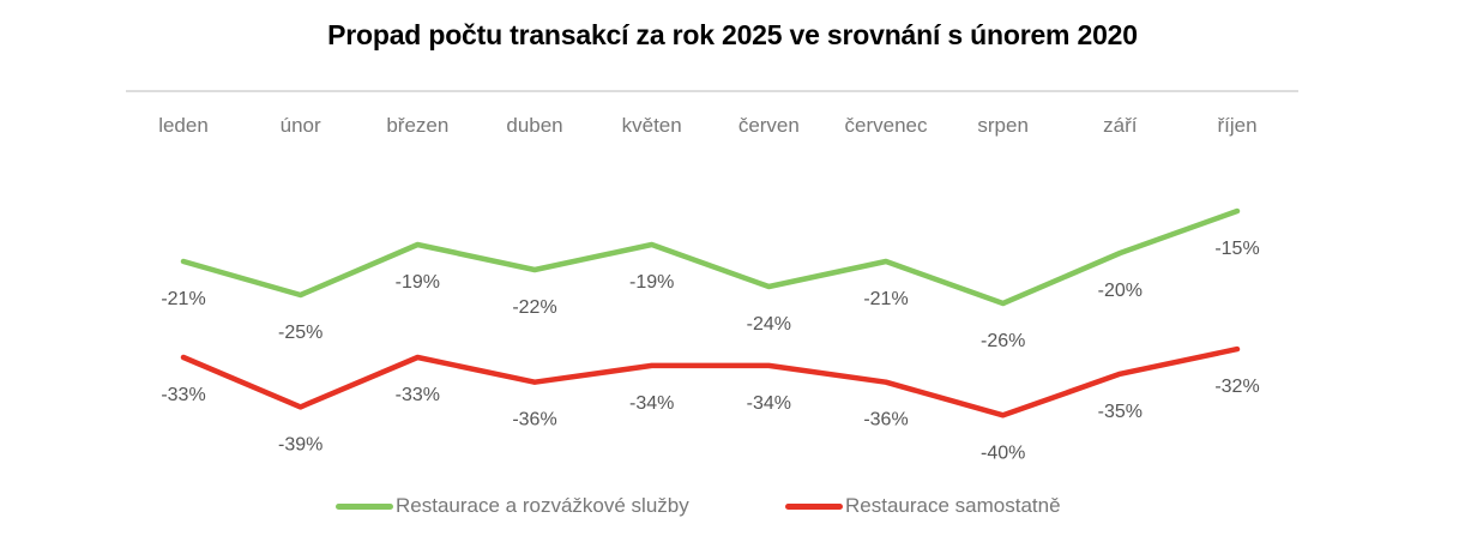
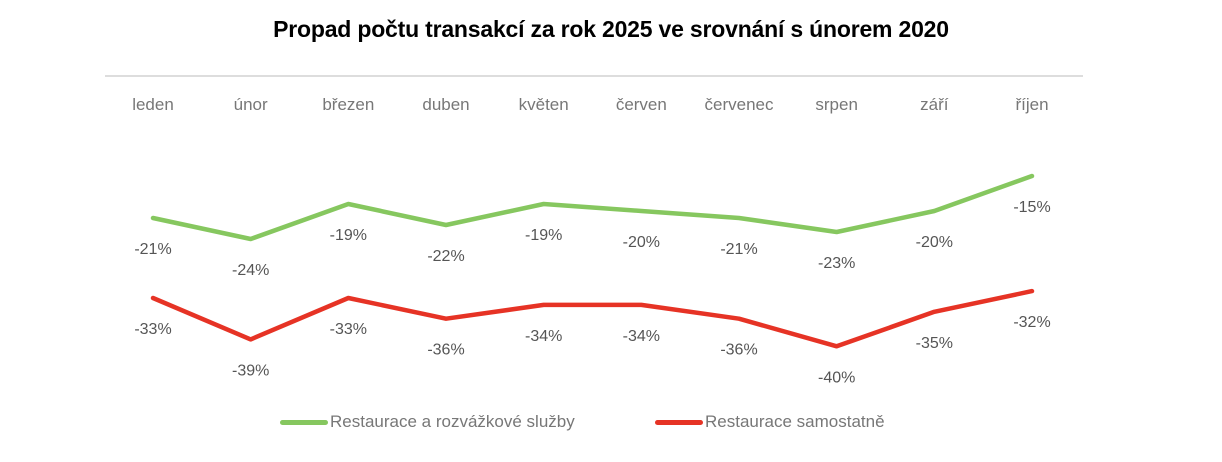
Restaurace a rozvážkové služby/únor: -25% -> -24%
Restaurace a rozvážkové služby/červen: -24% -> -20%
Restaurace a rozvážkové služby/srpen: -26% -> -23%
